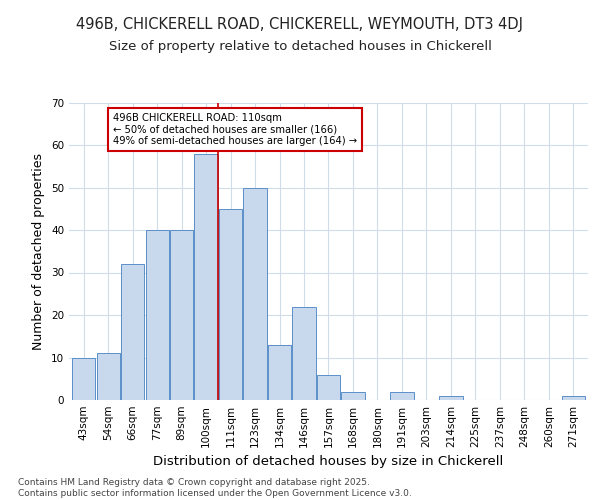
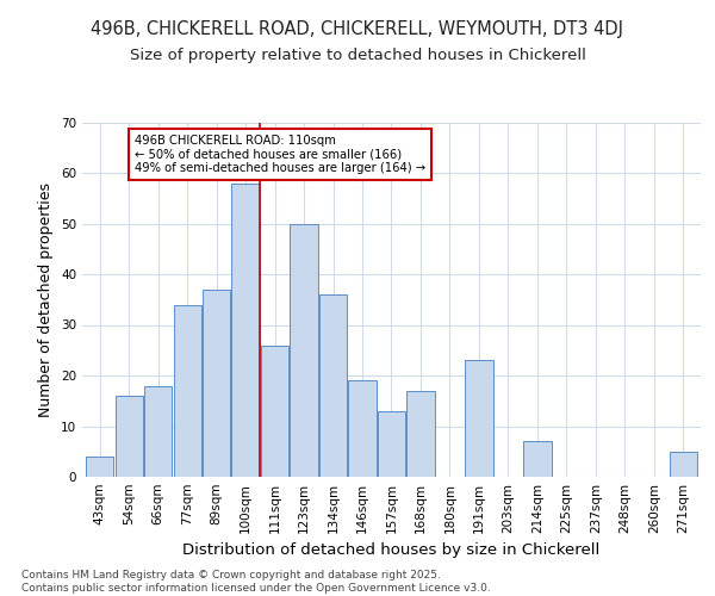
43sqm: 10 -> 4
54sqm: 11 -> 16
66sqm: 32 -> 18
77sqm: 40 -> 34
89sqm: 40 -> 37
111sqm: 45 -> 26
134sqm: 13 -> 36
146sqm: 22 -> 19
157sqm: 6 -> 13
168sqm: 2 -> 17
191sqm: 2 -> 23
214sqm: 1 -> 7
271sqm: 1 -> 5
